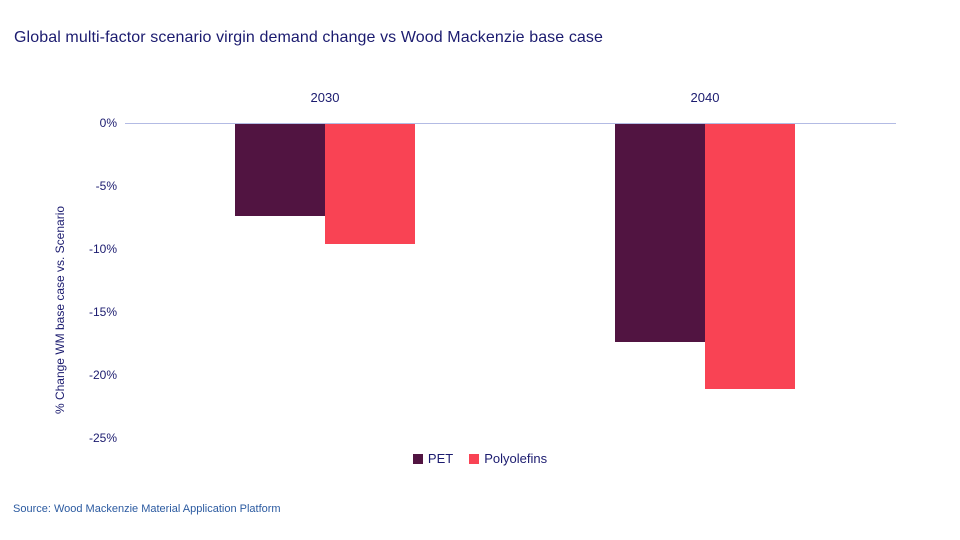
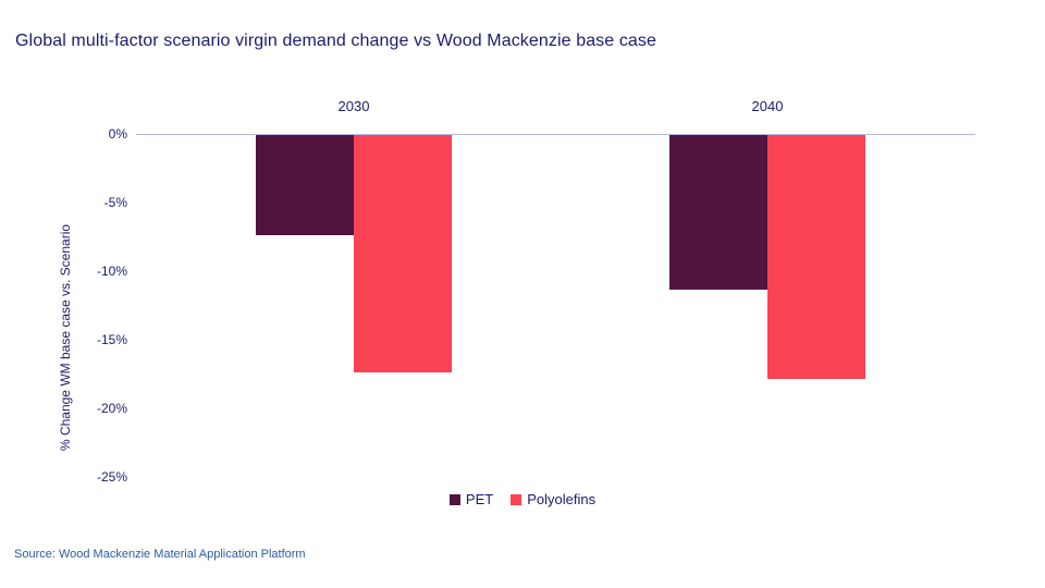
Polyolefins/2030: -9.5% -> -17.3%
PET/2040: -17.3% -> -11.3%
Polyolefins/2040: -21.0% -> -17.8%
